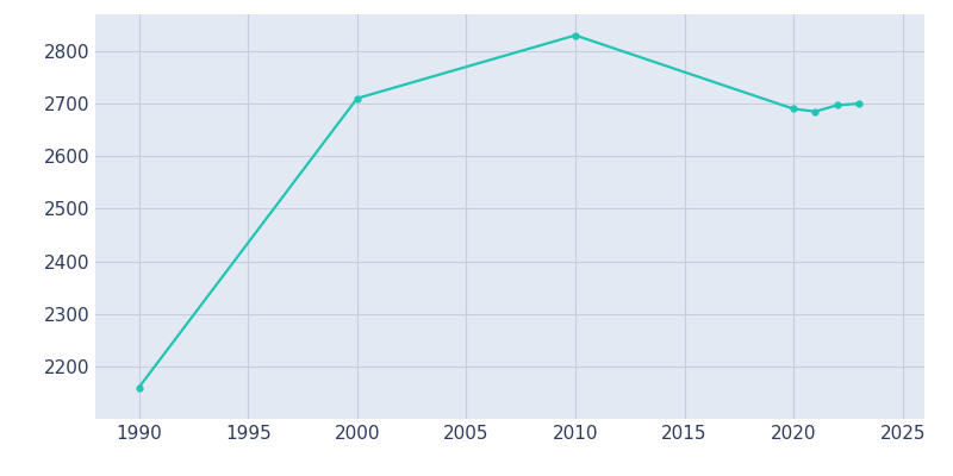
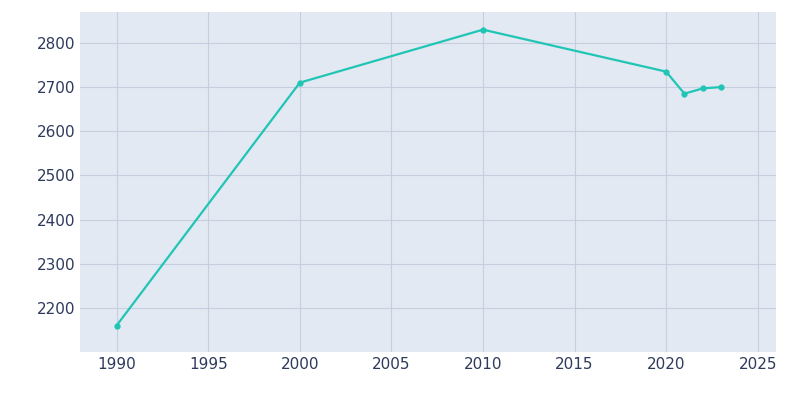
2020: 2690 -> 2735
